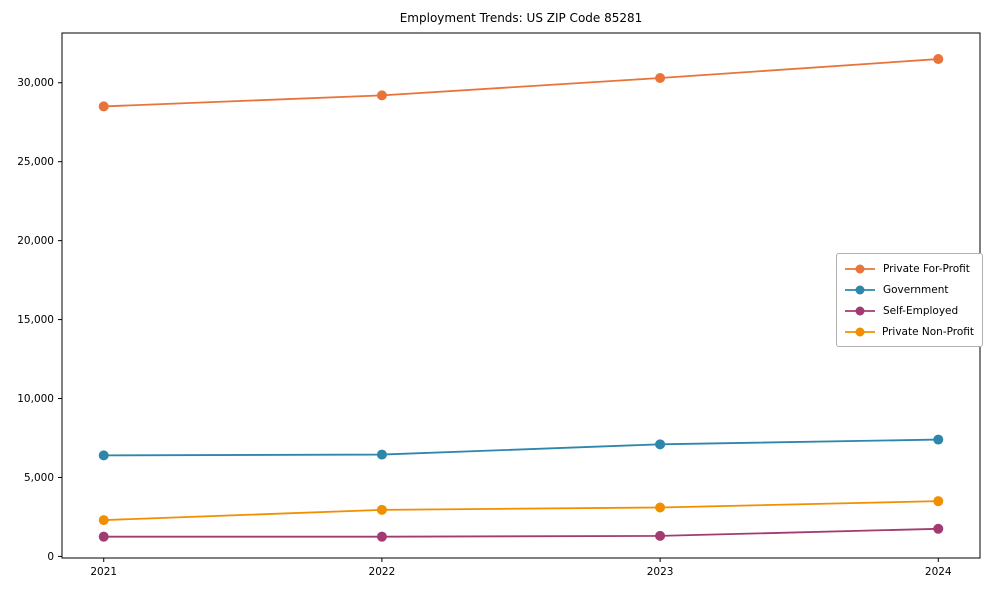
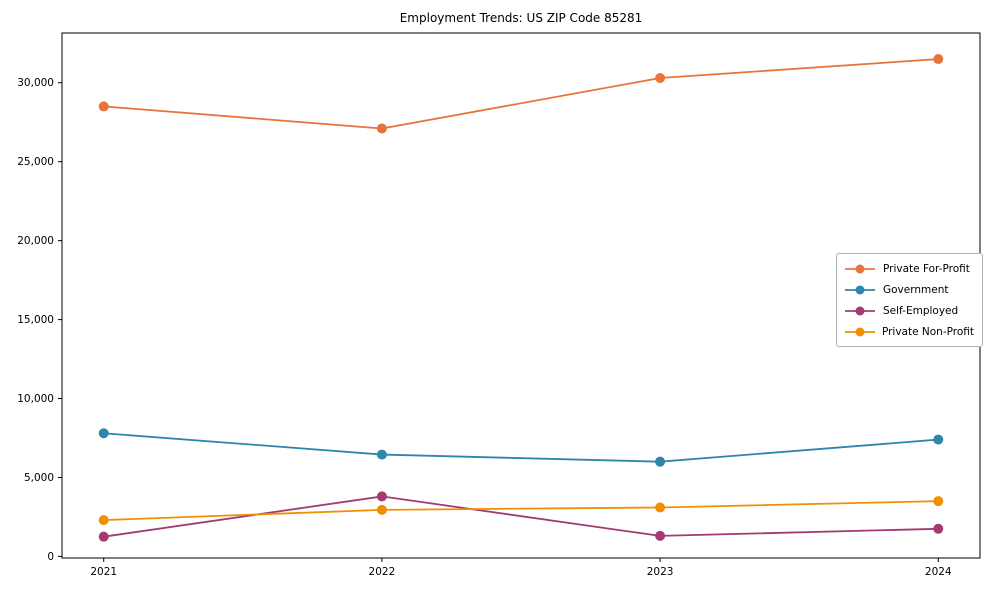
Government/2021: 6400 -> 7800
Private For-Profit/2022: 29200 -> 27100
Self-Employed/2022: 1200 -> 3800
Government/2023: 7100 -> 6000
